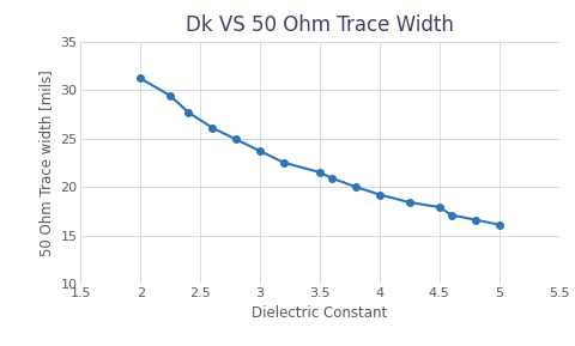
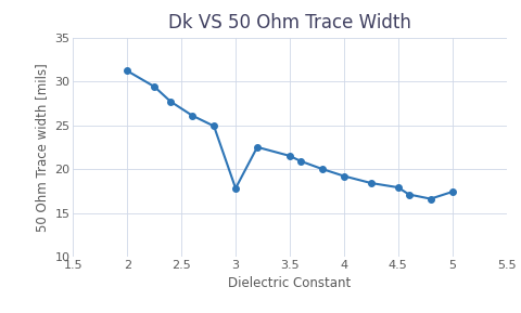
3: 23.7 -> 17.8
5: 16.1 -> 17.4
